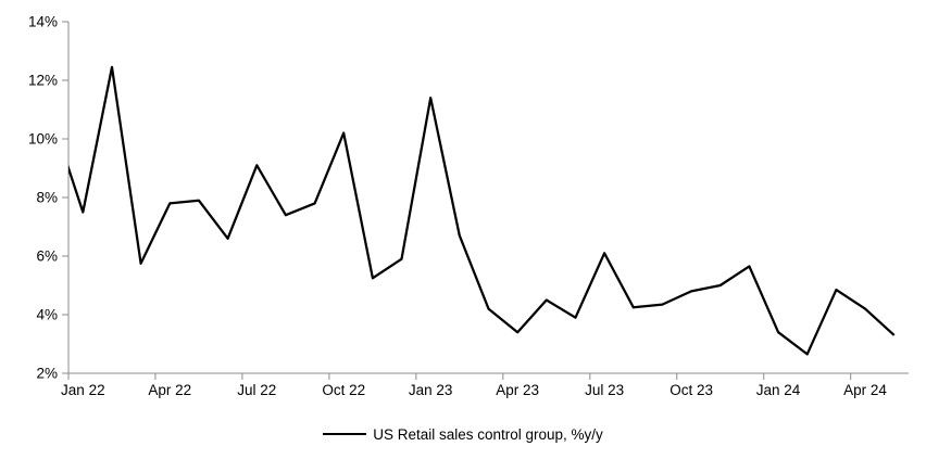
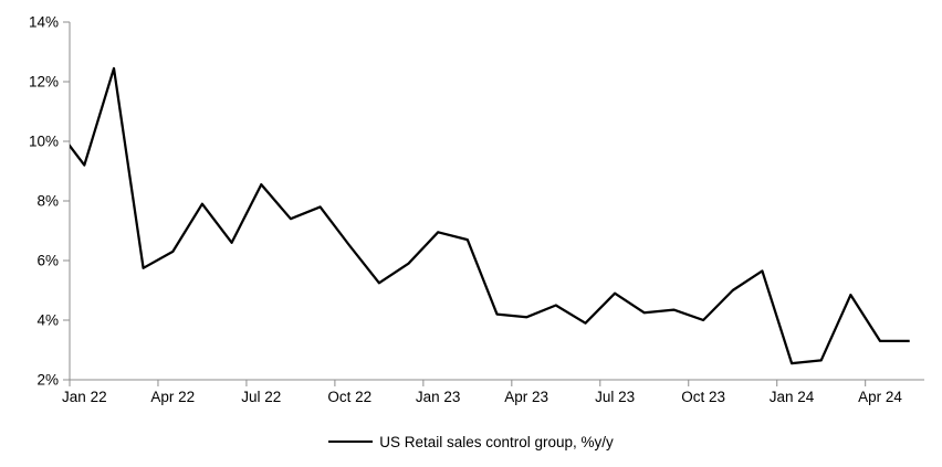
Jan 22: 7.5% -> 9.2%
Apr 22: 7.8% -> 6.3%
Jul 22: 9.1% -> 8.6%
Oct 22: 10.2% -> 6.5%
Jan 23: 11.4% -> 7.0%
Apr 23: 3.4% -> 4.1%
Jul 23: 6.1% -> 4.9%
Oct 23: 4.8% -> 4.0%
Jan 24: 3.4% -> 2.5%
Apr 24: 4.2% -> 3.3%
